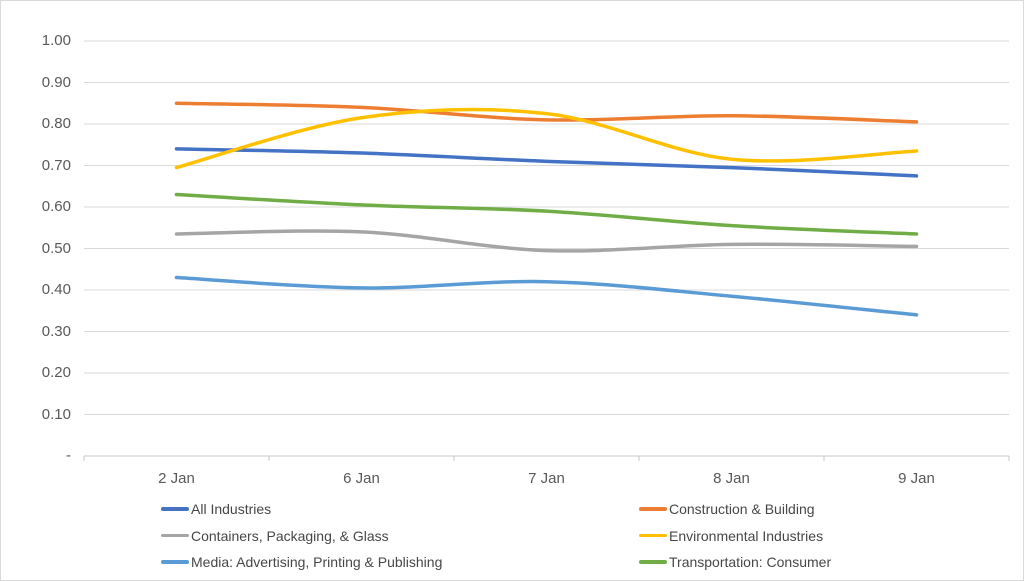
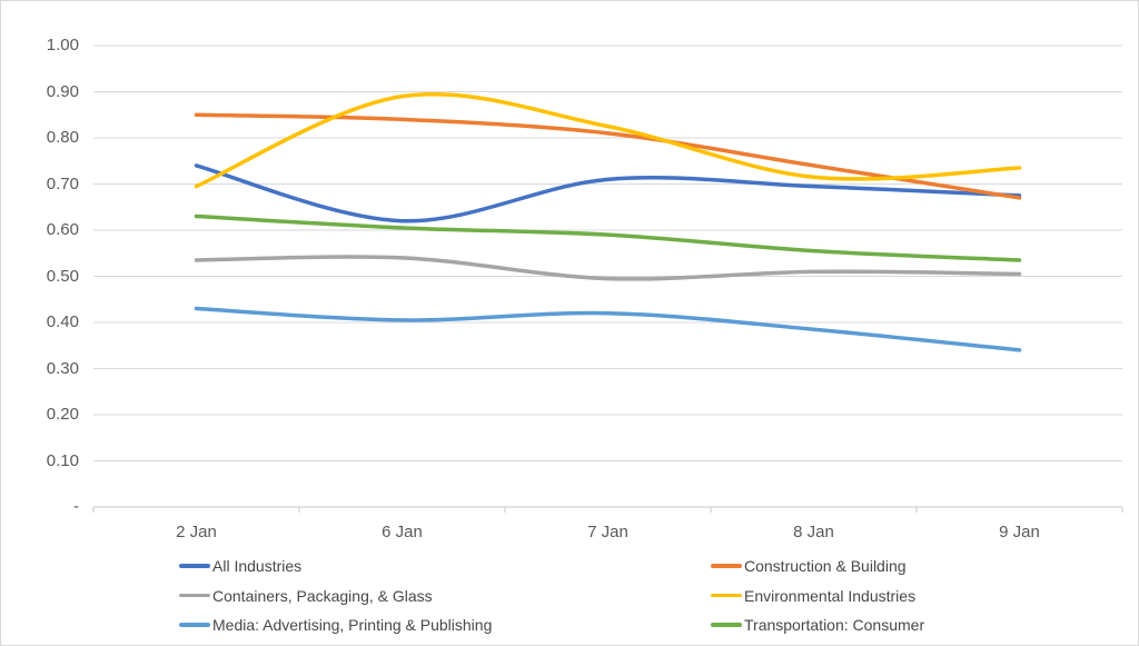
All Industries/6 Jan: 0.73 -> 0.62
Environmental Industries/6 Jan: 0.81 -> 0.89
Construction & Building/8 Jan: 0.82 -> 0.74
Construction & Building/9 Jan: 0.81 -> 0.67
